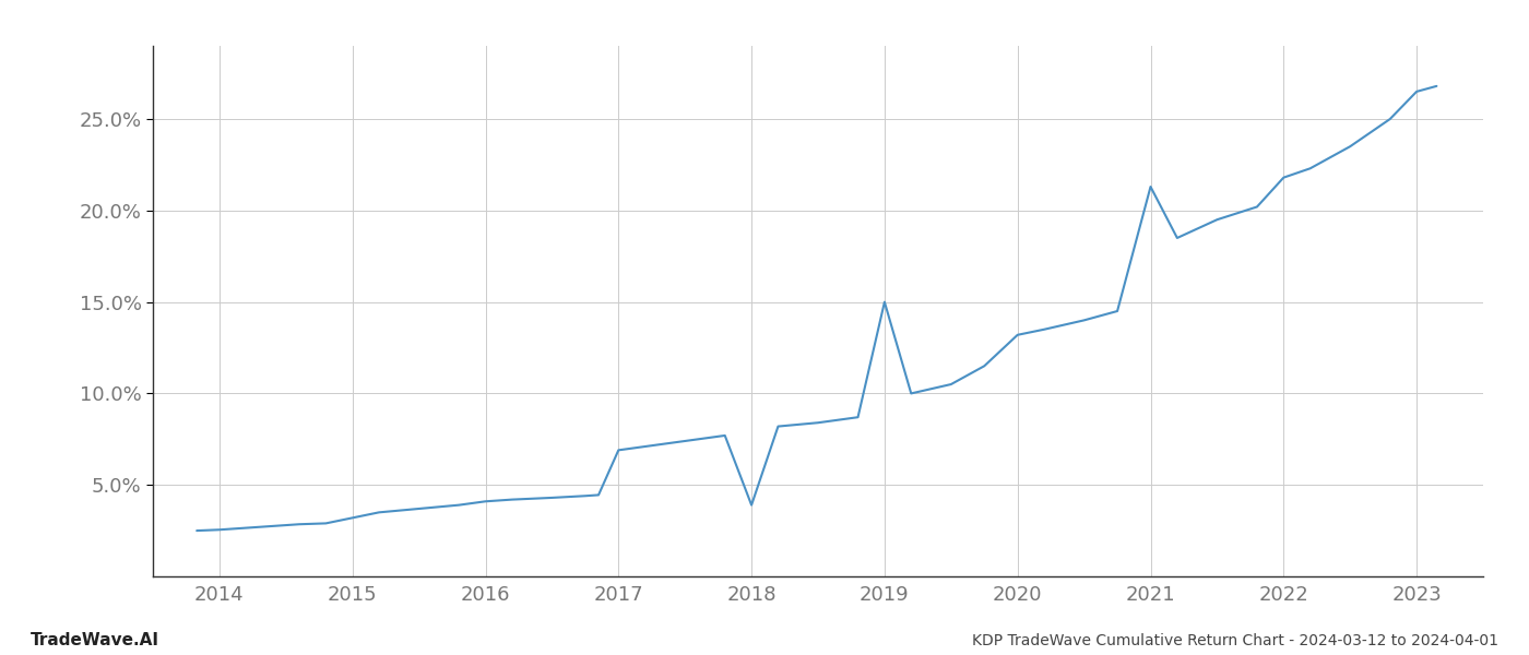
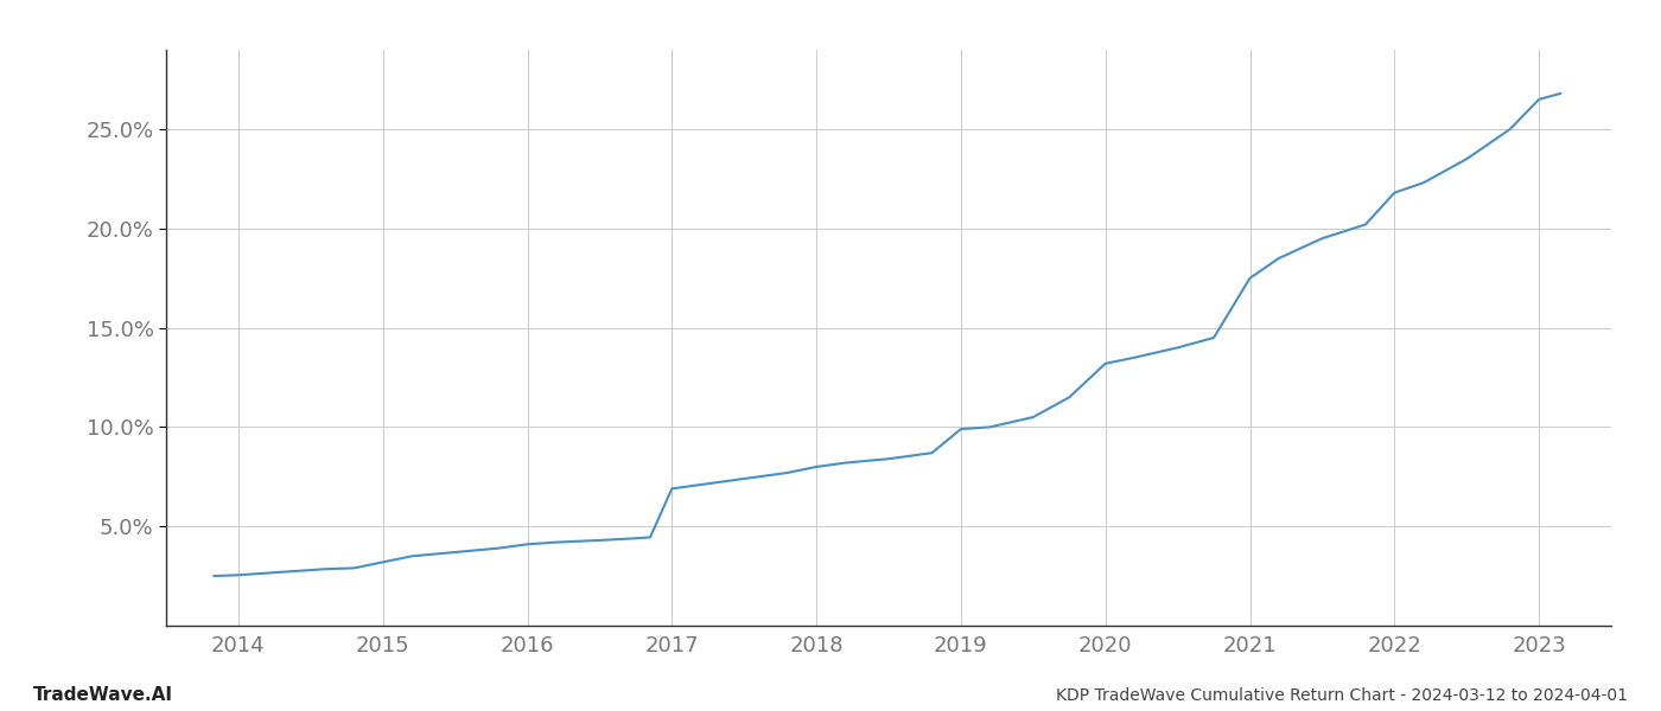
2018: 3.9% -> 8.0%
2019: 15.0% -> 9.9%
2021: 21.3% -> 17.5%
